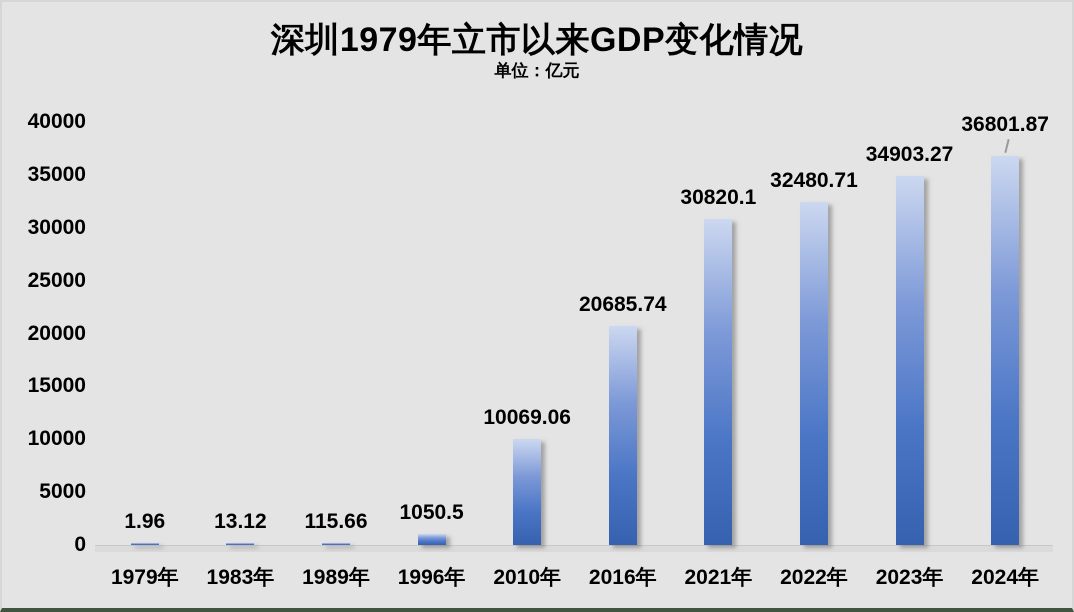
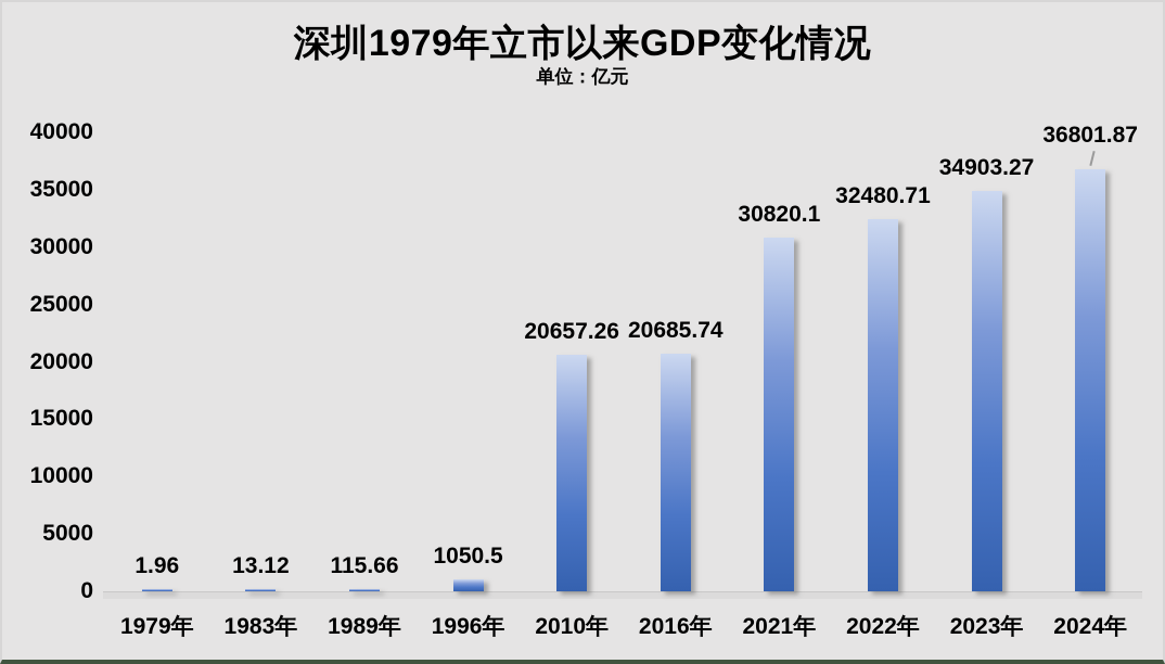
2010年: 10069.06 -> 20657.26
